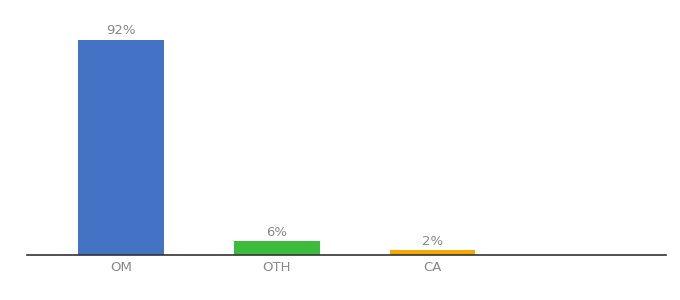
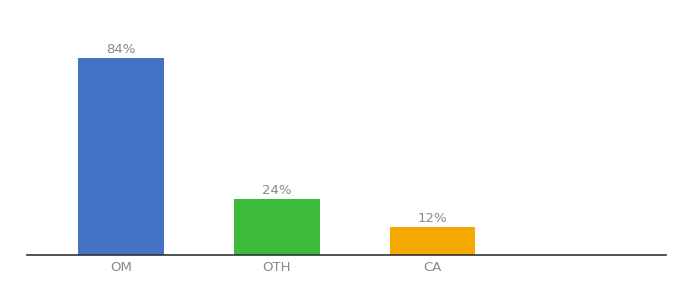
OM: 92% -> 84%
OTH: 6% -> 24%
CA: 2% -> 12%
